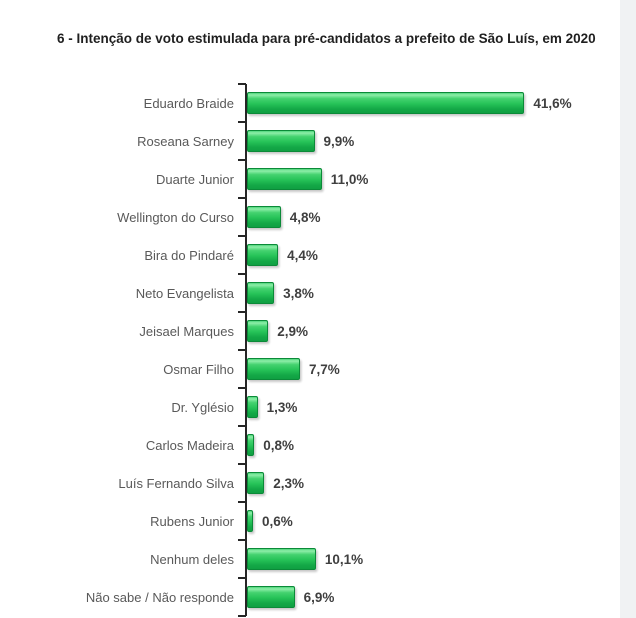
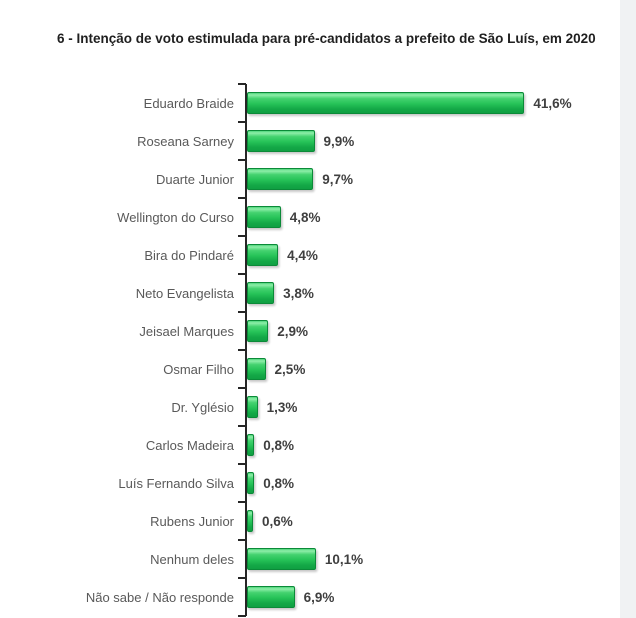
Duarte Junior: 11,0% -> 9,7%
Osmar Filho: 7,7% -> 2,5%
Luís Fernando Silva: 2,3% -> 0,8%
